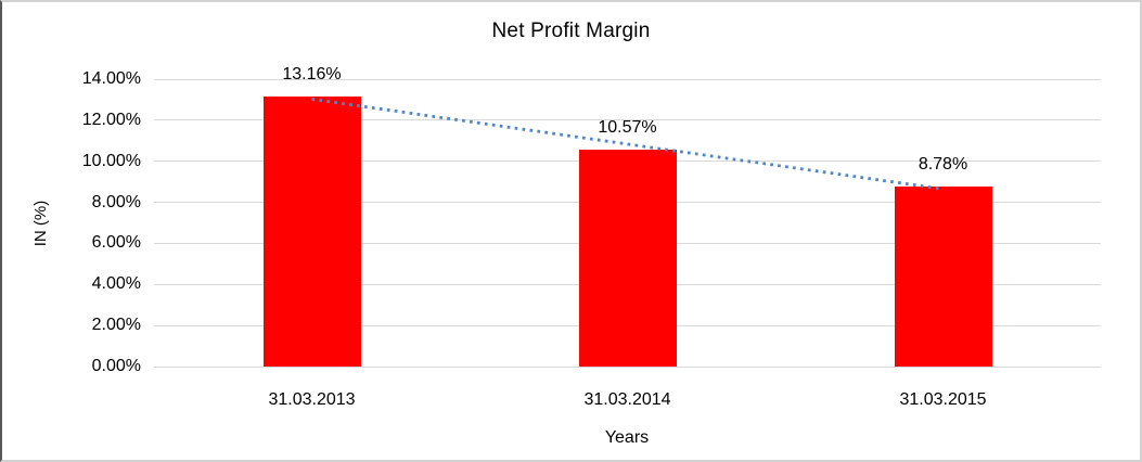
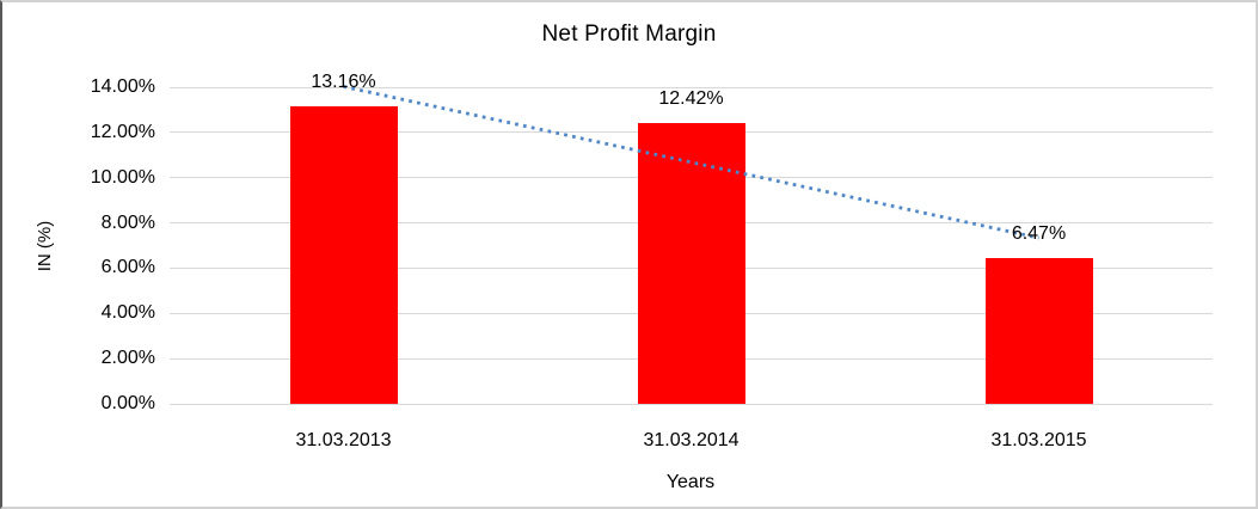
31.03.2014: 10.57% -> 12.42%
31.03.2015: 8.78% -> 6.47%
